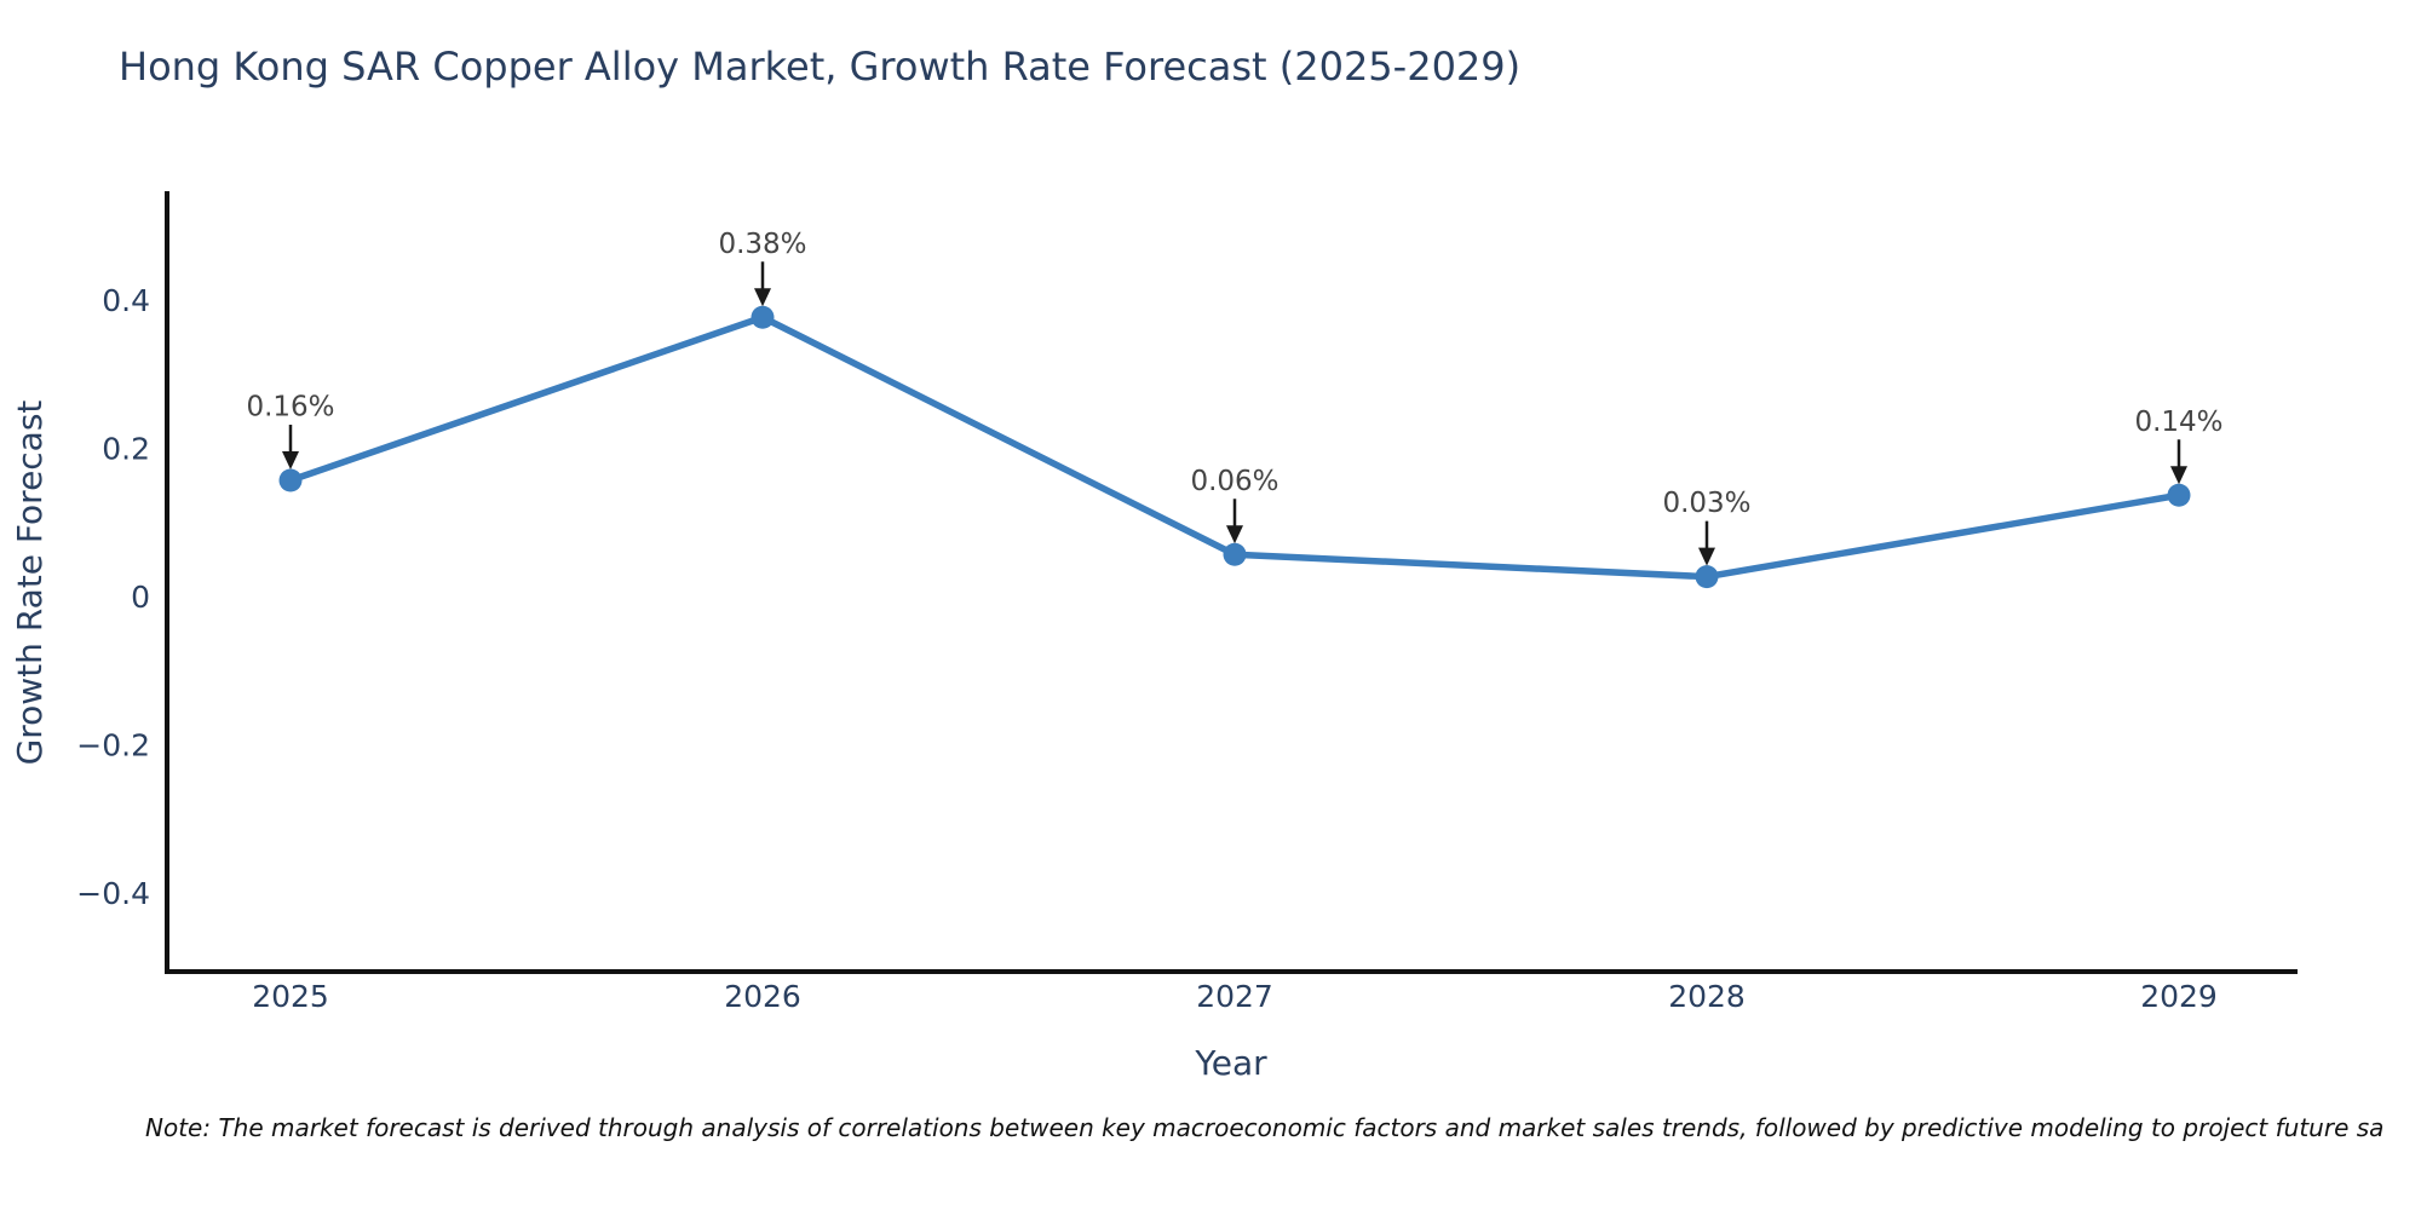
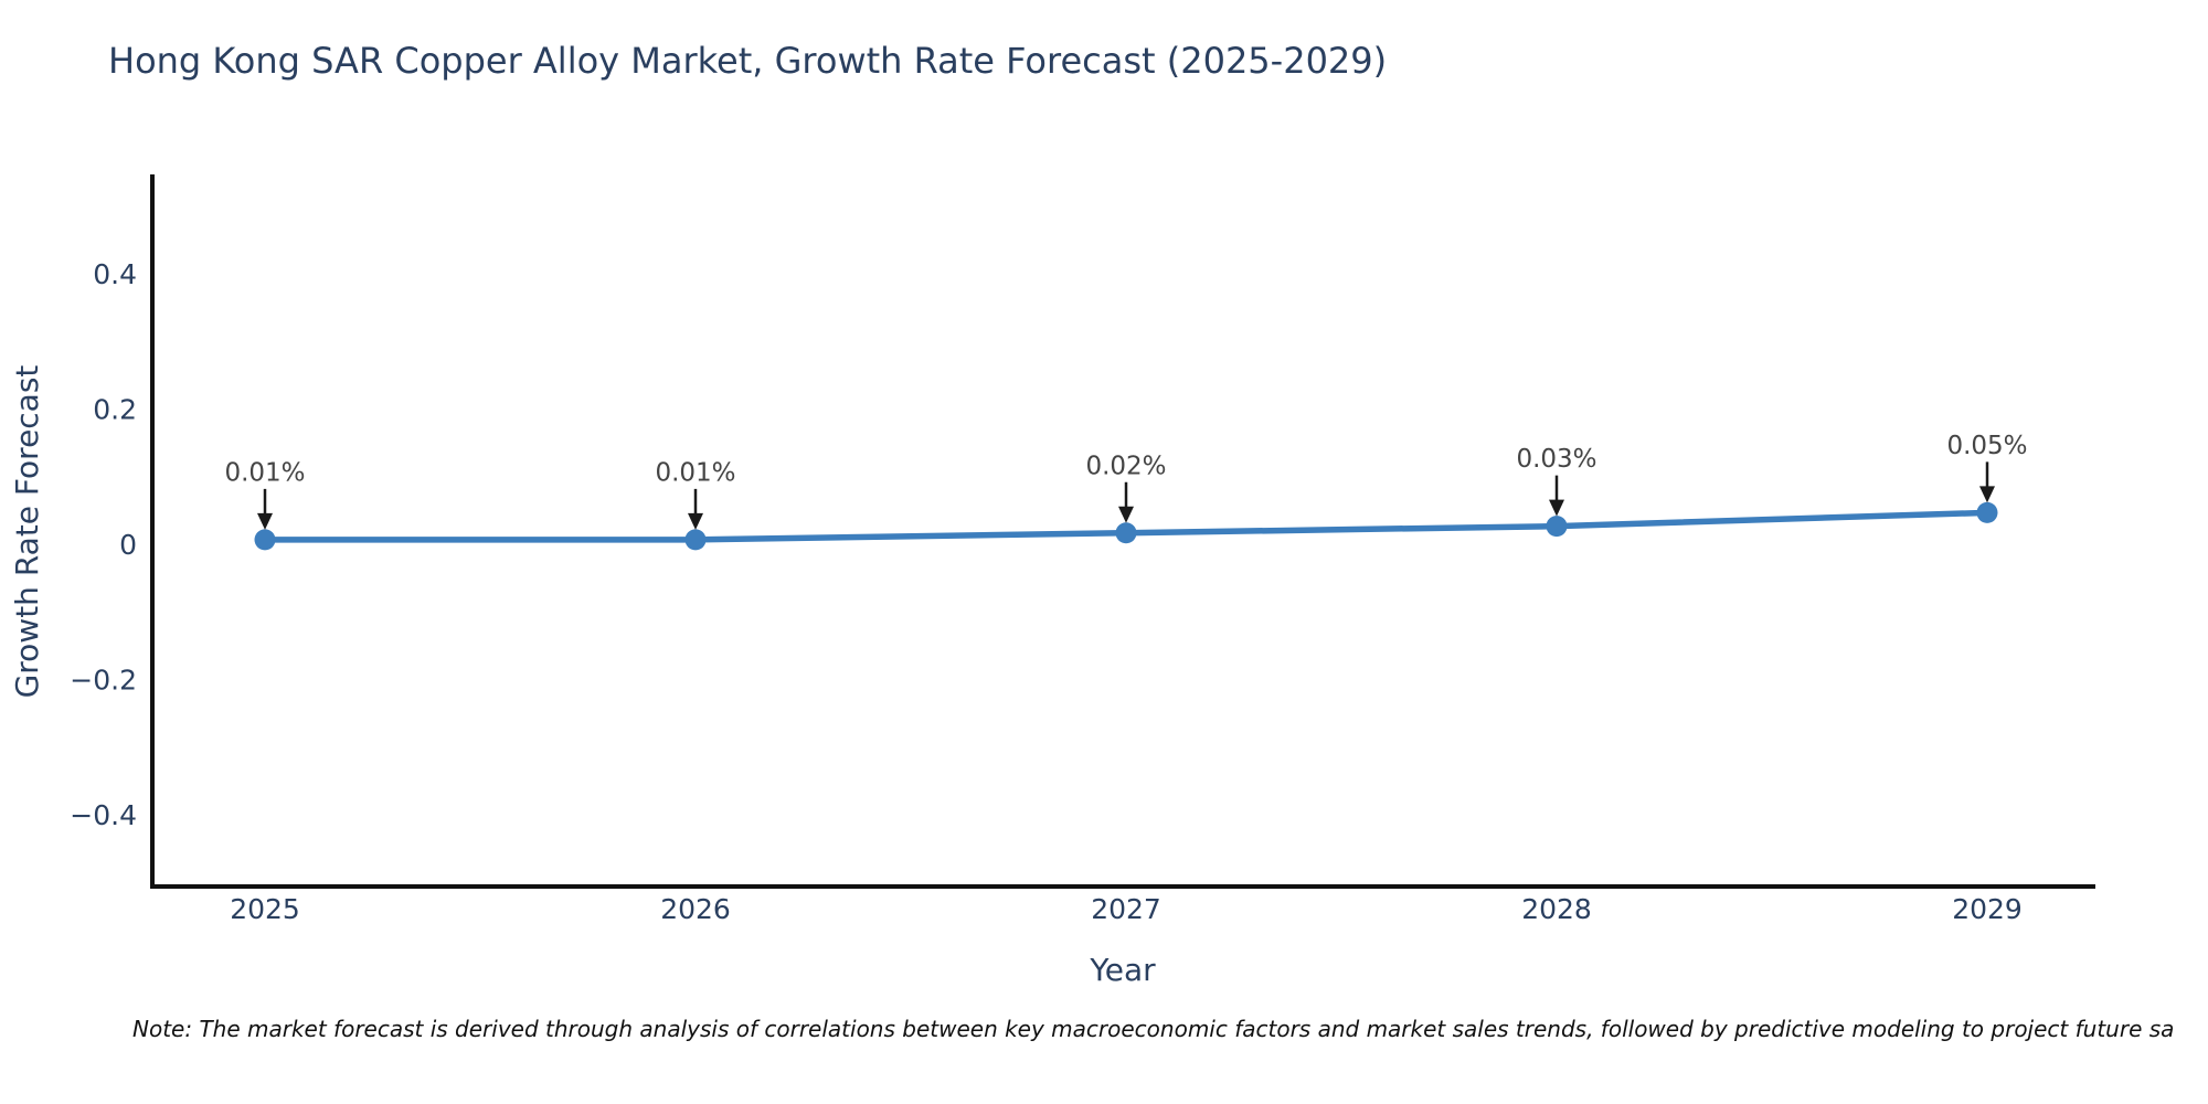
2025: 0.16% -> 0.01%
2026: 0.38% -> 0.01%
2027: 0.06% -> 0.02%
2029: 0.14% -> 0.05%
